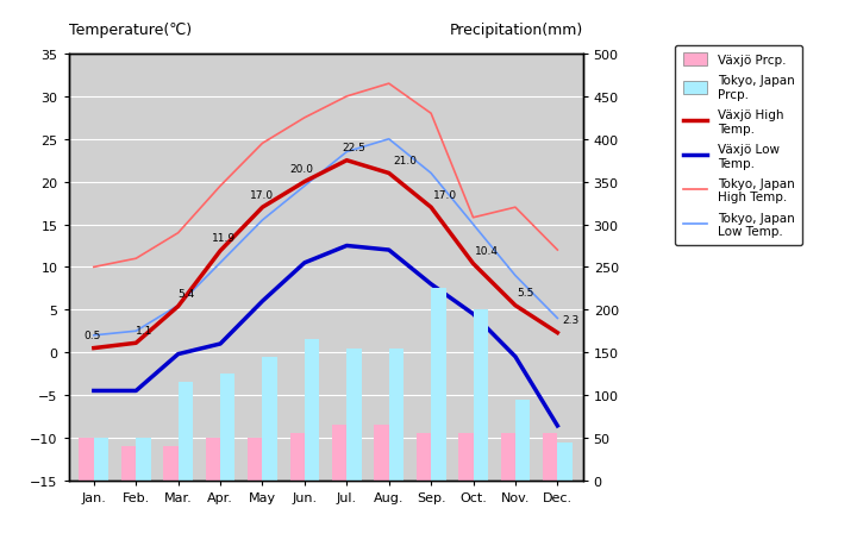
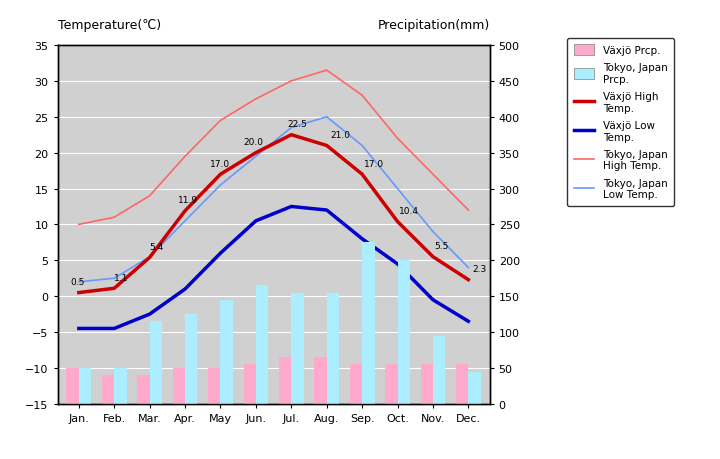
Växjö Low Temp./Mar.: -0.2 -> -2.5
Tokyo, Japan High Temp./Oct.: 15.8 -> 22.0
Växjö Low Temp./Dec.: -8.6 -> -3.5
